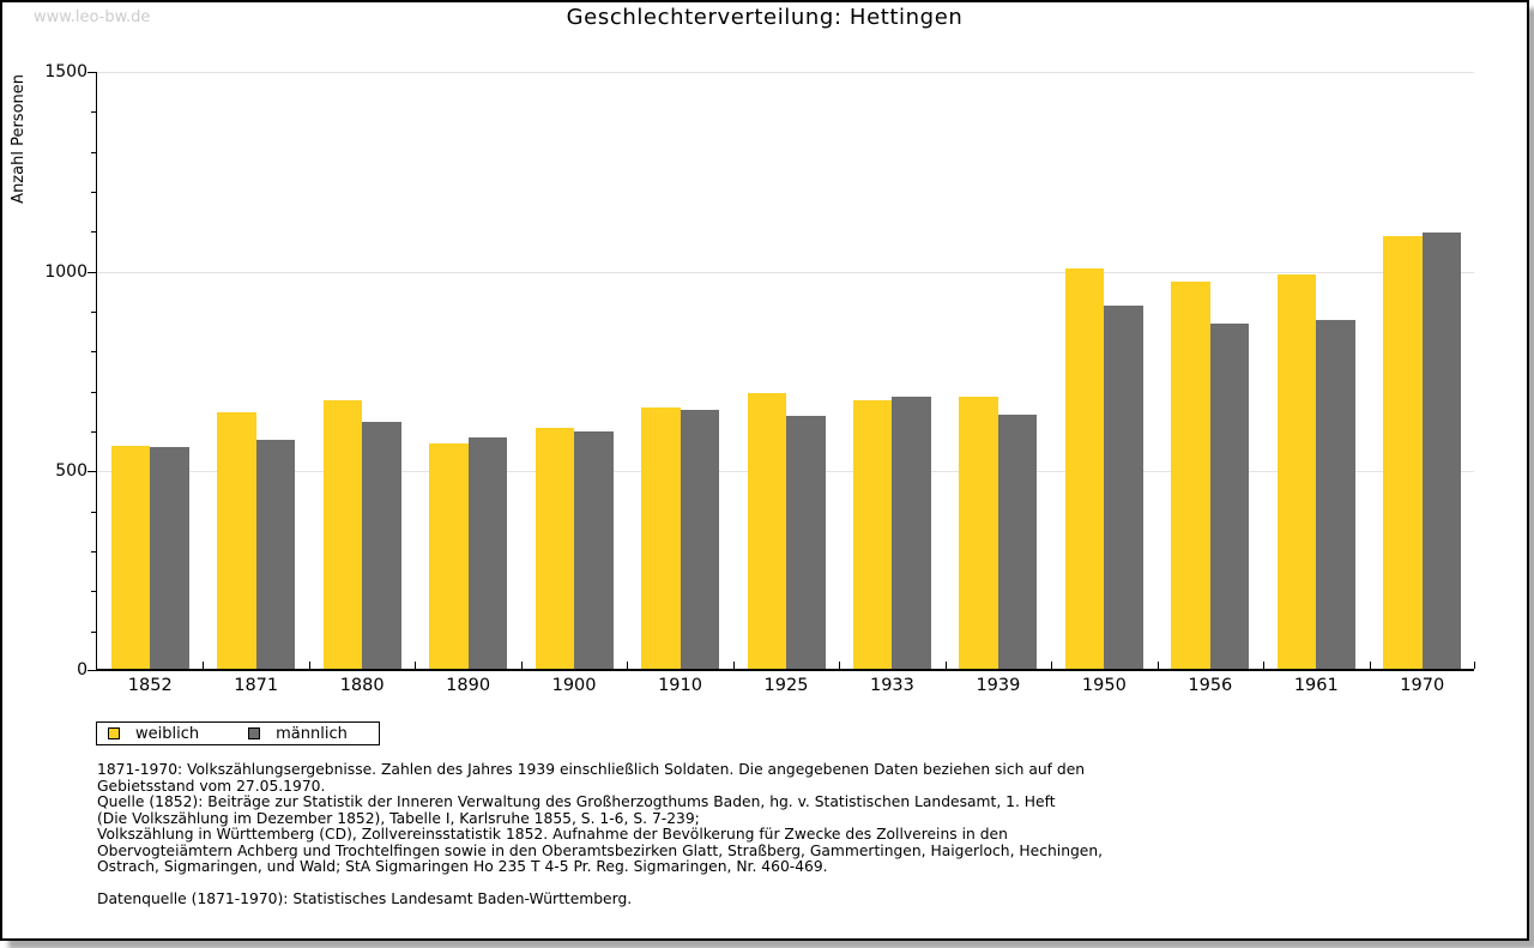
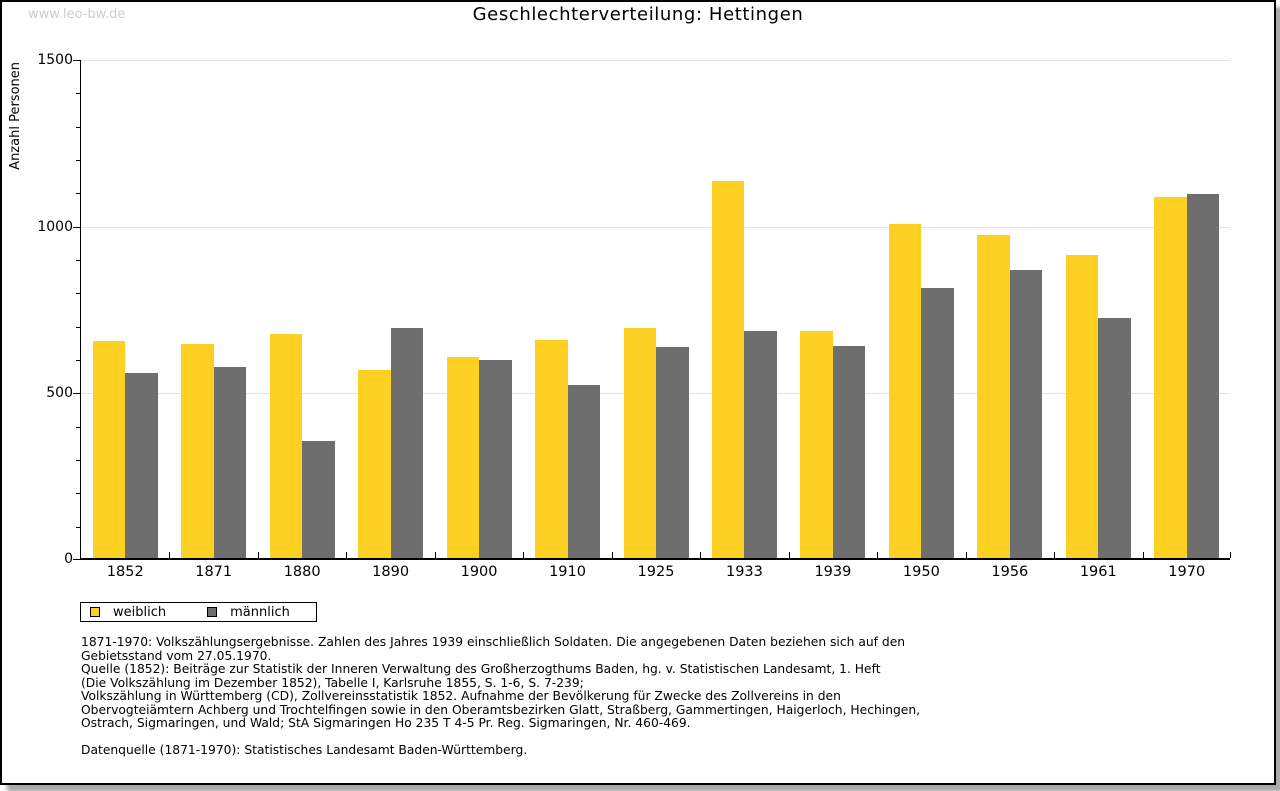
weiblich/1852: 560 -> 650
männlich/1880: 620 -> 350
männlich/1890: 580 -> 690
männlich/1910: 650 -> 520
weiblich/1933: 670 -> 1130
männlich/1950: 910 -> 810
weiblich/1961: 990 -> 910
männlich/1961: 870 -> 720
